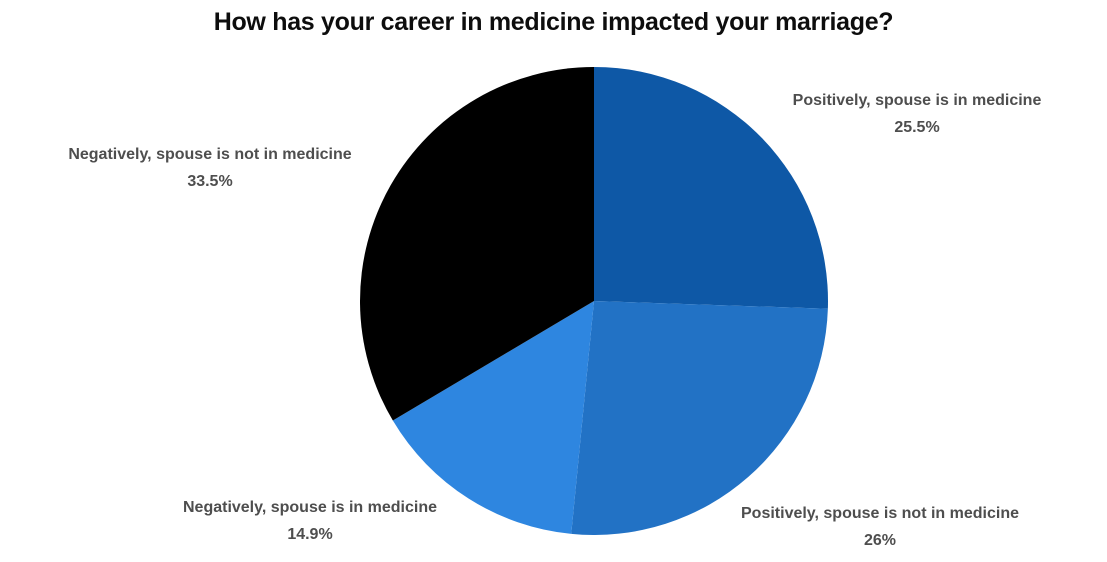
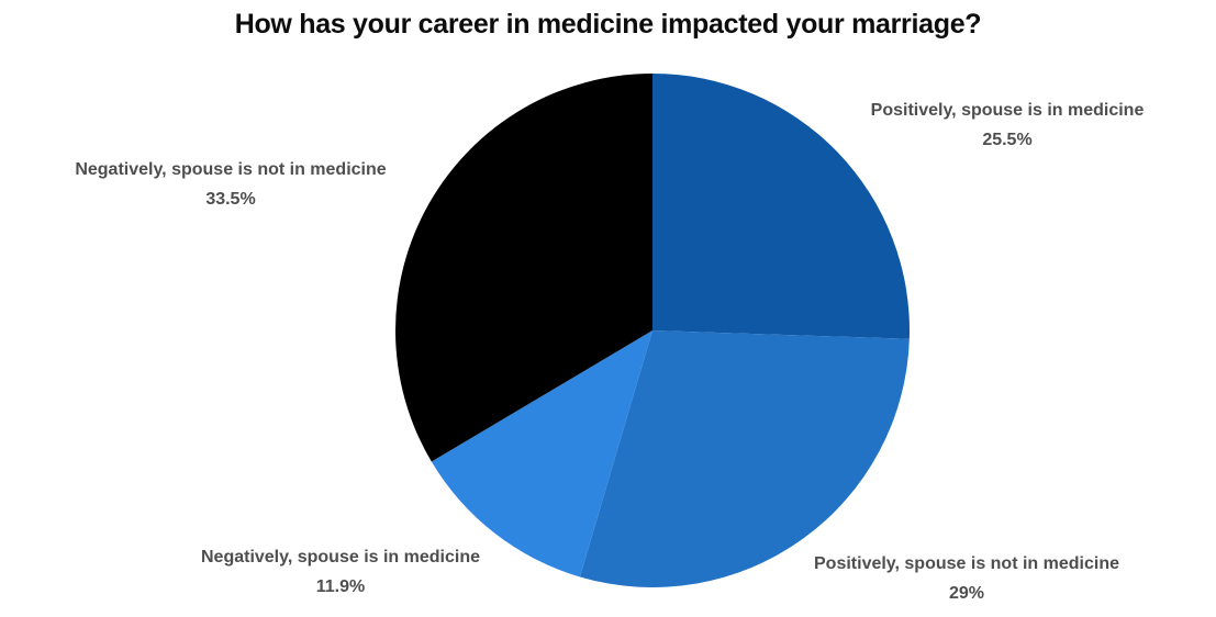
Positively, spouse is not in medicine: 26% -> 29%
Negatively, spouse is in medicine: 14.9% -> 11.9%
